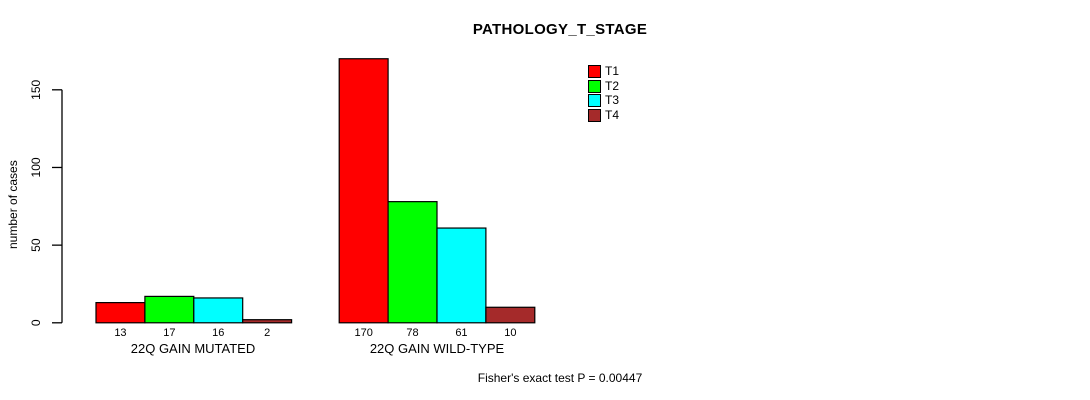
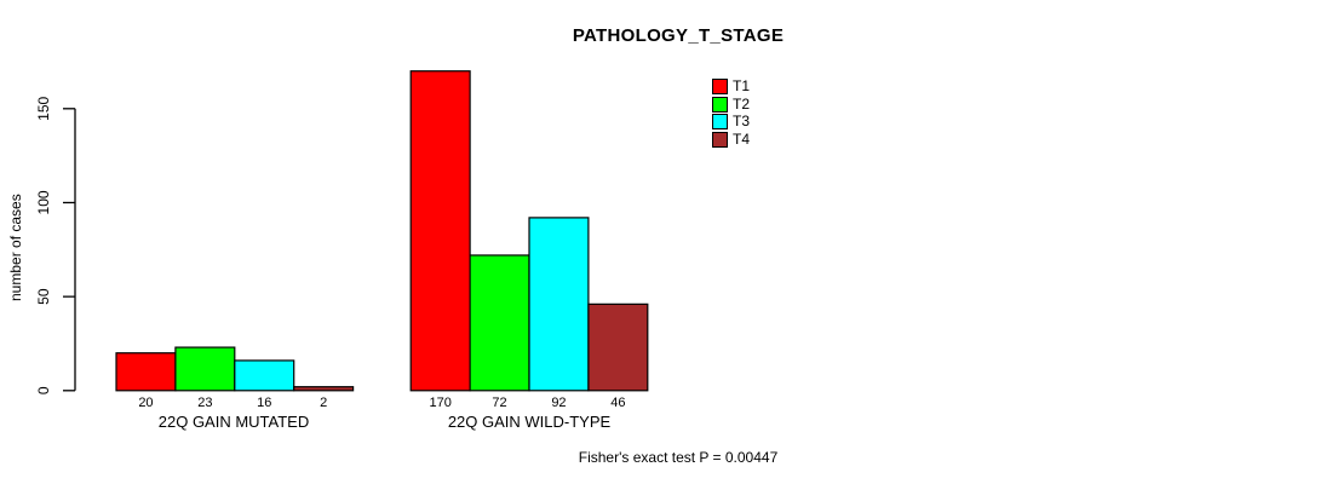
T1/22Q GAIN MUTATED: 13 -> 20
T2/22Q GAIN MUTATED: 17 -> 23
T2/22Q GAIN WILD-TYPE: 78 -> 72
T3/22Q GAIN WILD-TYPE: 61 -> 92
T4/22Q GAIN WILD-TYPE: 10 -> 46
